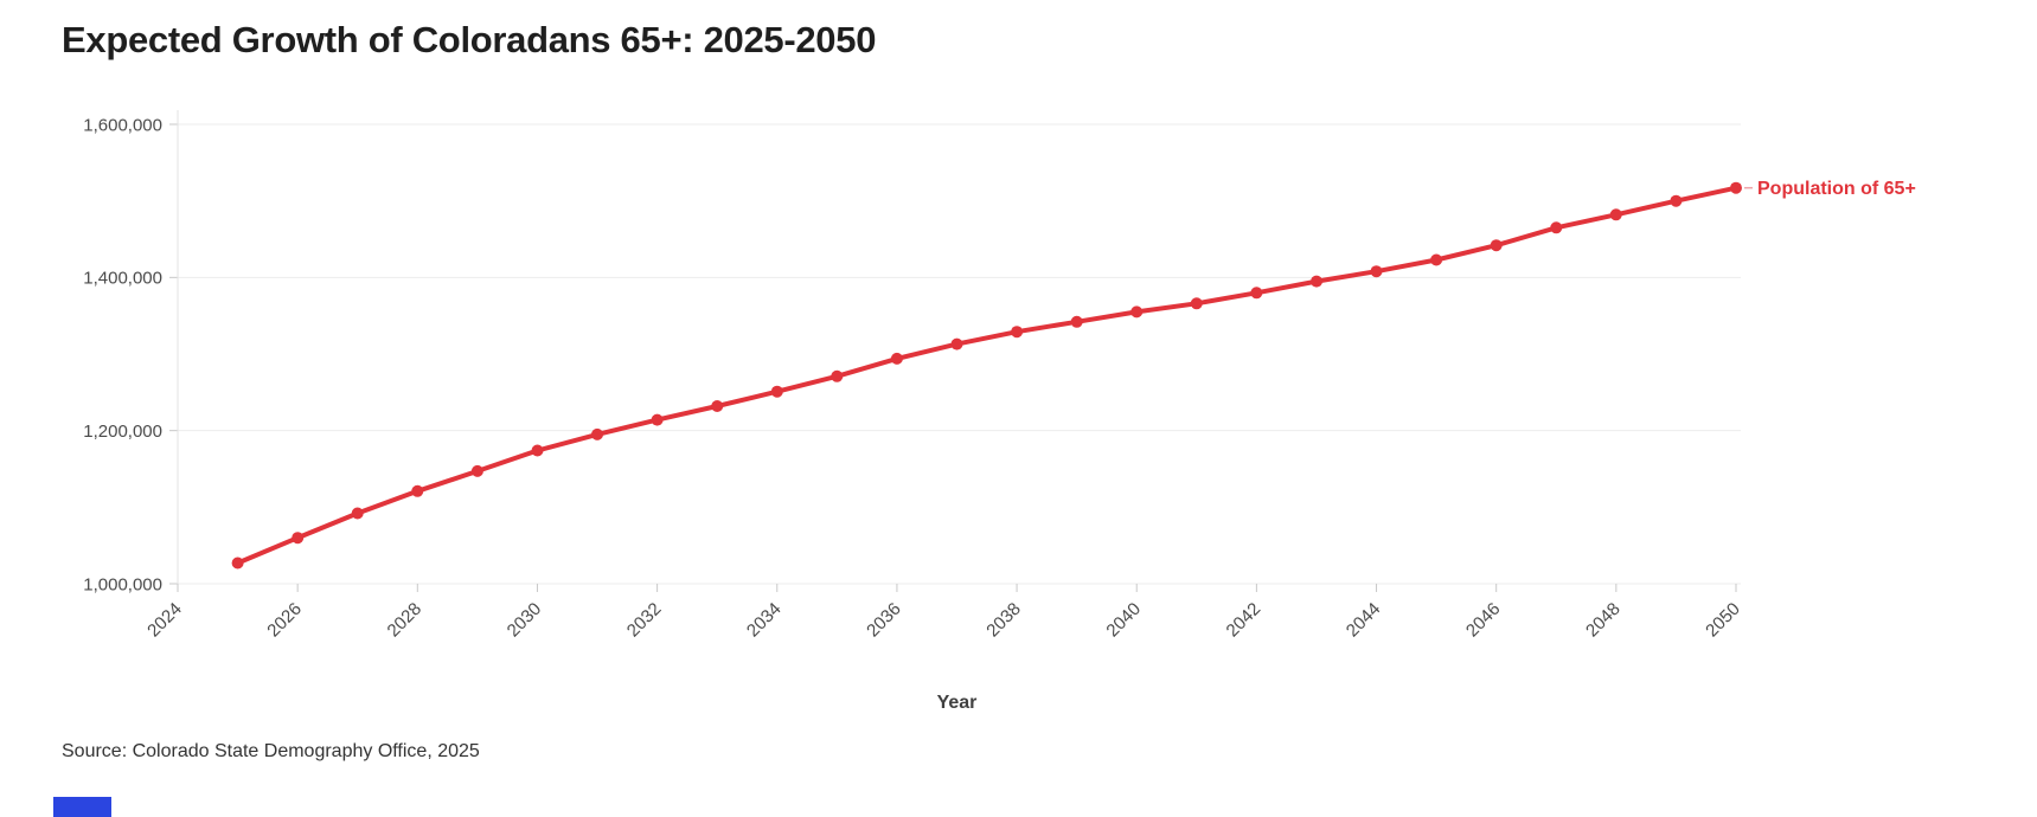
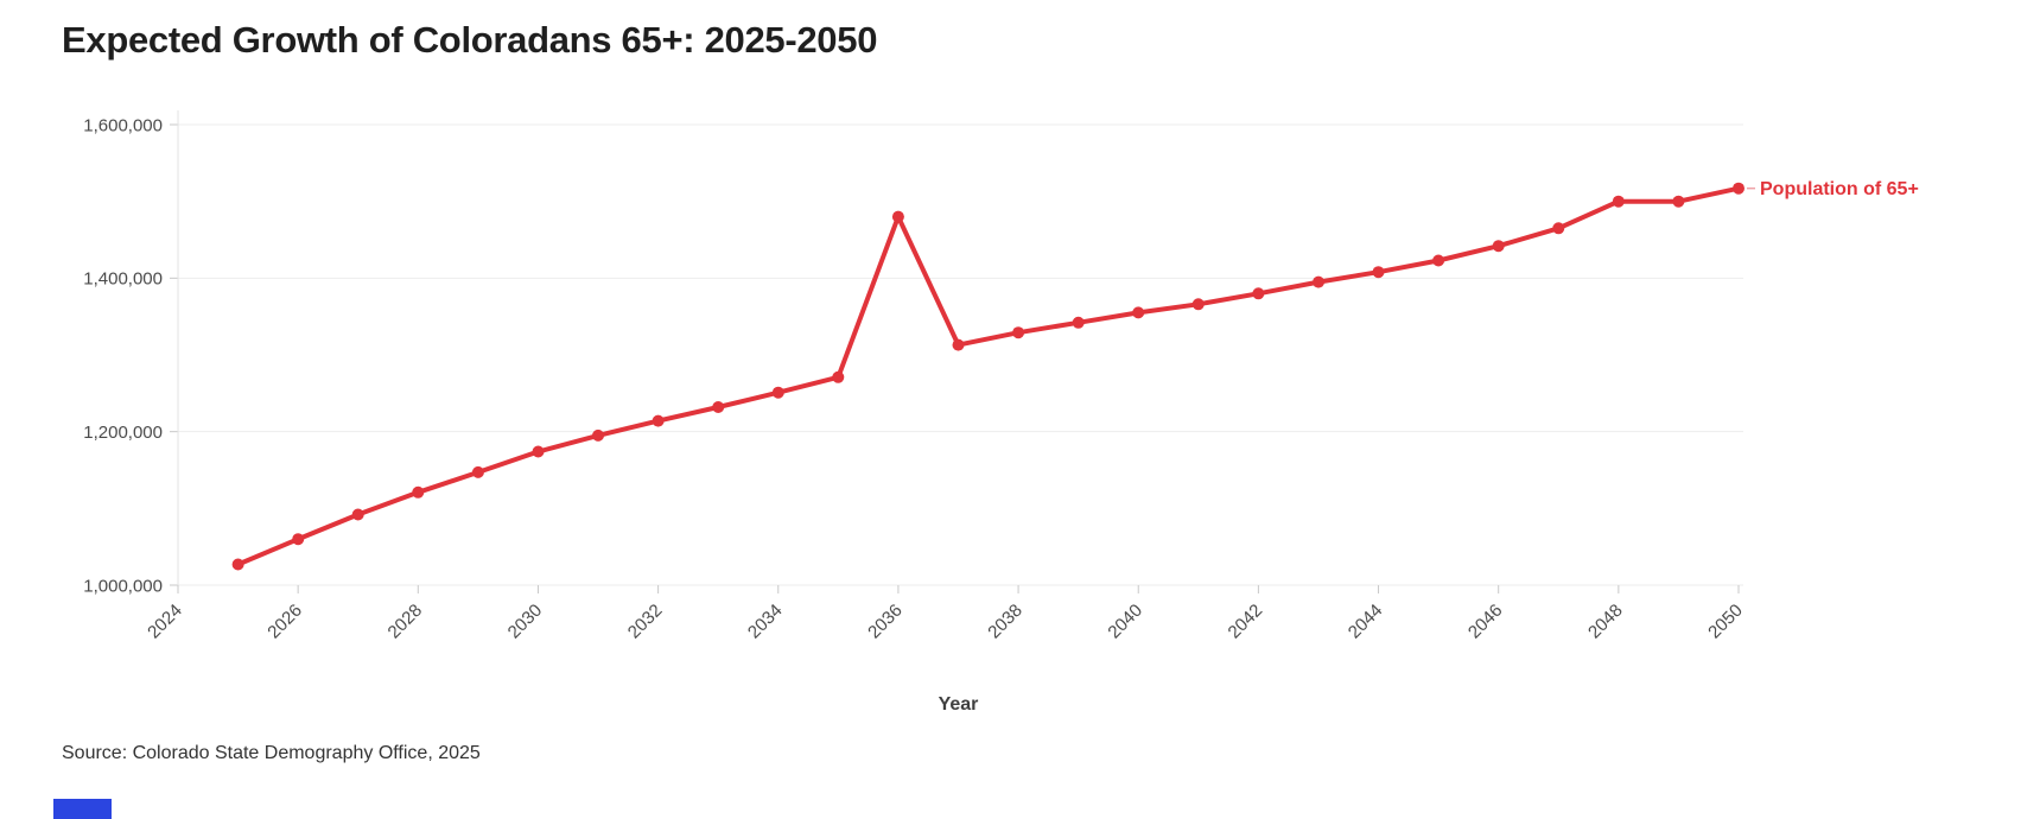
2036: 1290000 -> 1480000
2048: 1480000 -> 1500000
